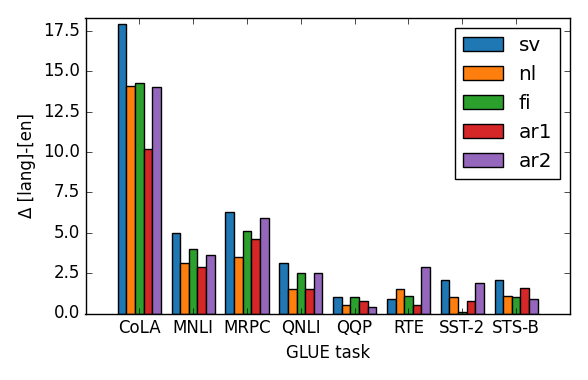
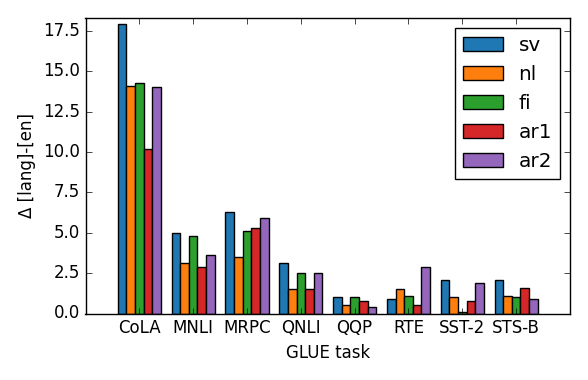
fi/MNLI: 4.0 -> 4.8
ar1/MRPC: 4.6 -> 5.3
